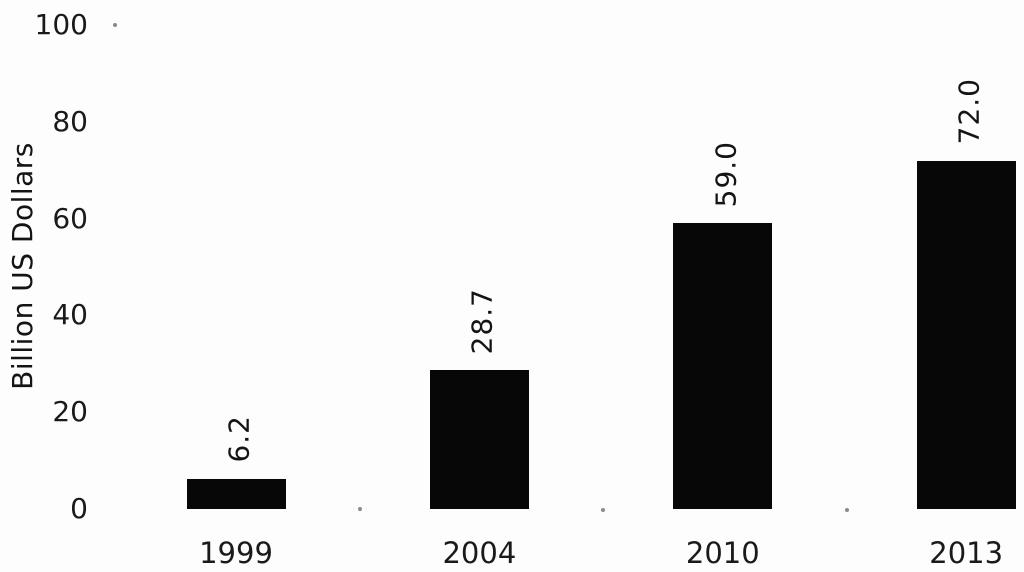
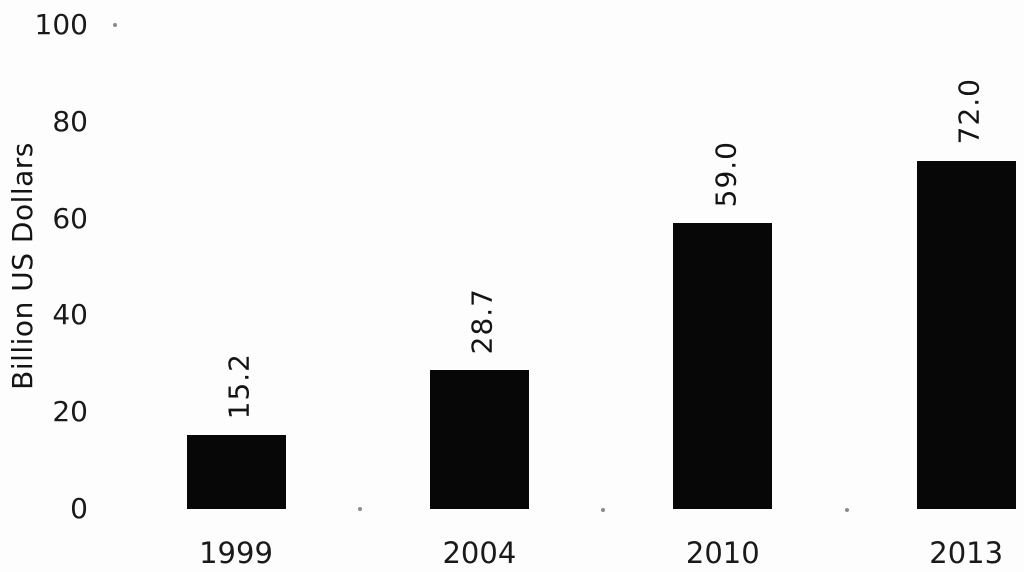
1999: 6.2 -> 15.2
